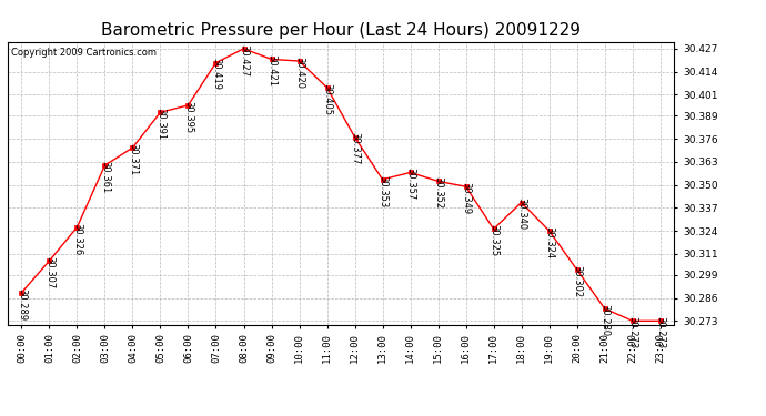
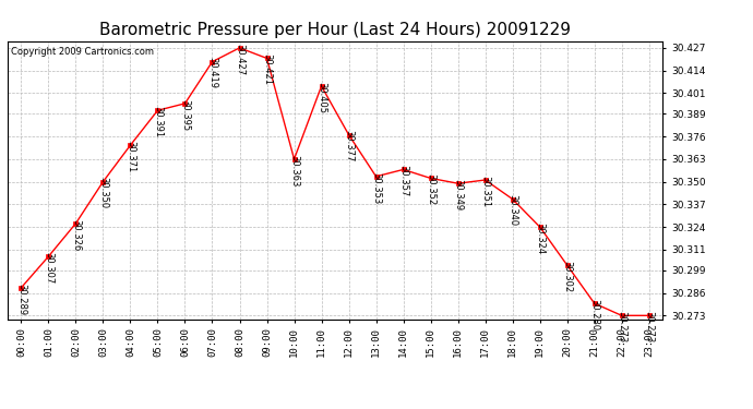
03:00: 30.361 -> 30.350
10:00: 30.420 -> 30.363
17:00: 30.325 -> 30.351
